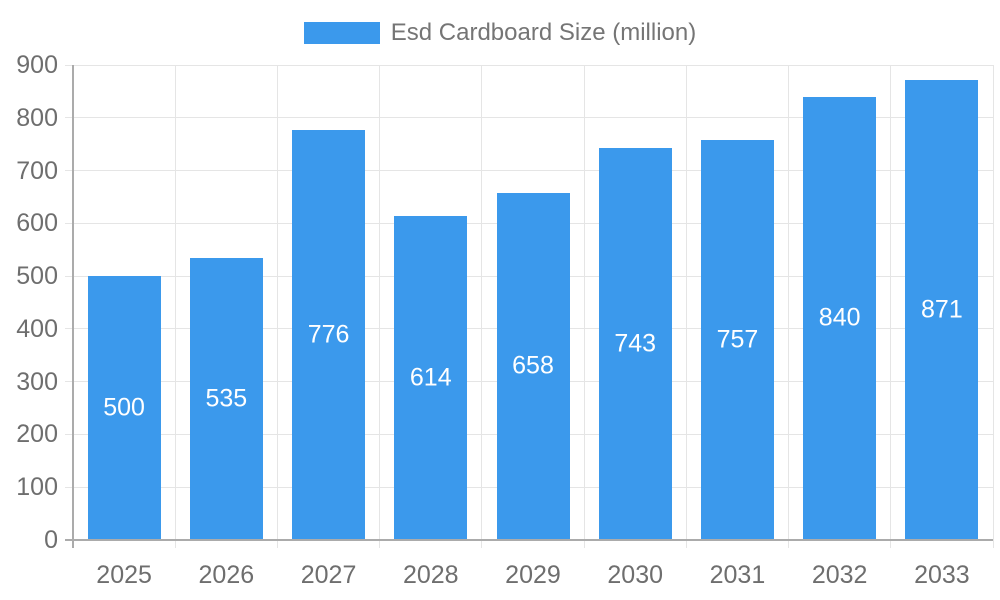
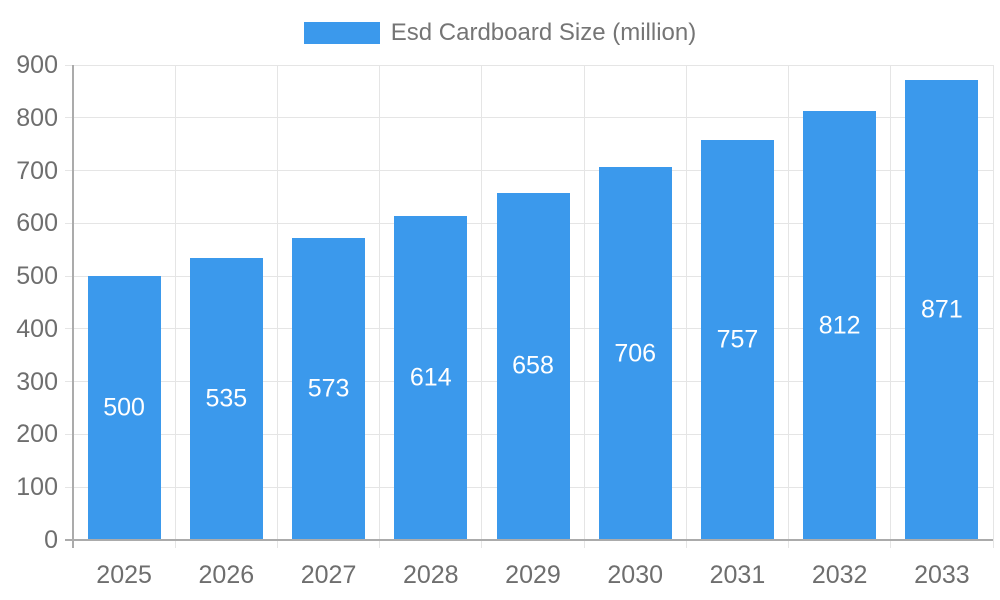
2027: 776 -> 573
2030: 743 -> 706
2032: 840 -> 812
